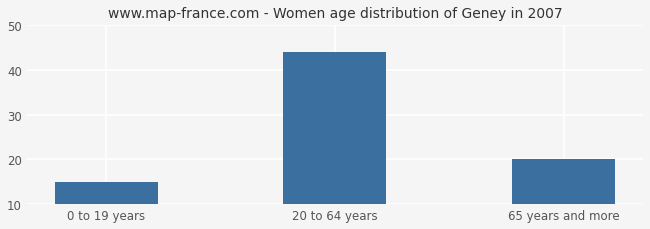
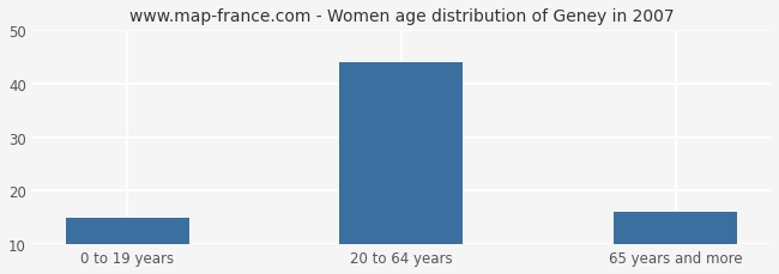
65 years and more: 20 -> 16
